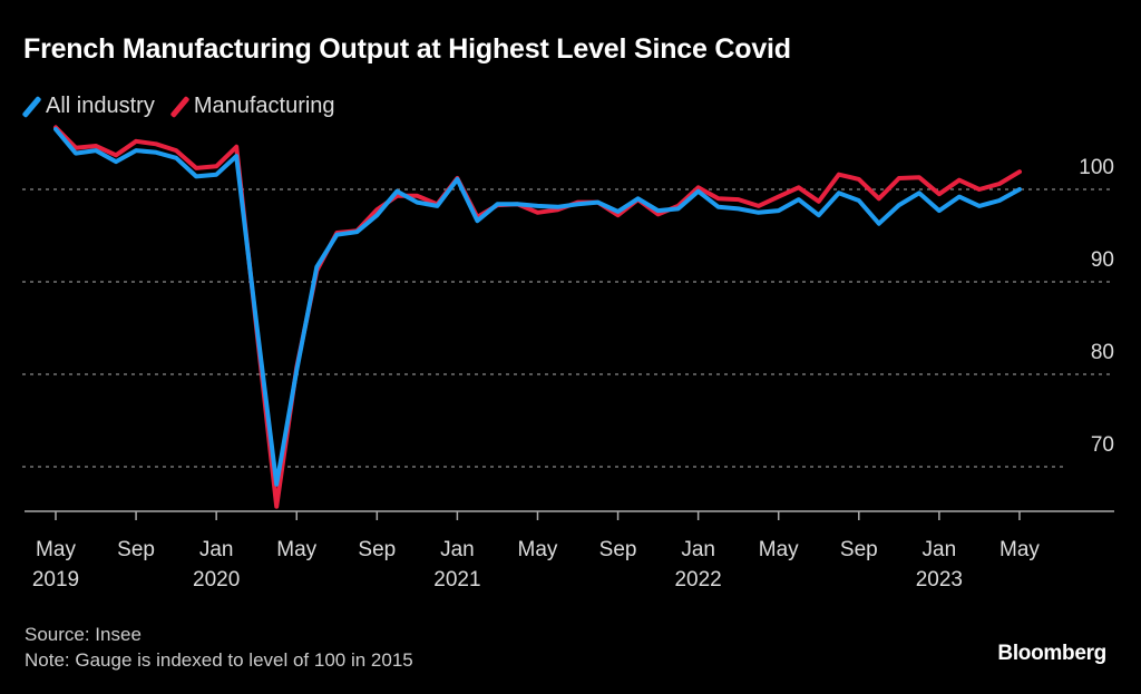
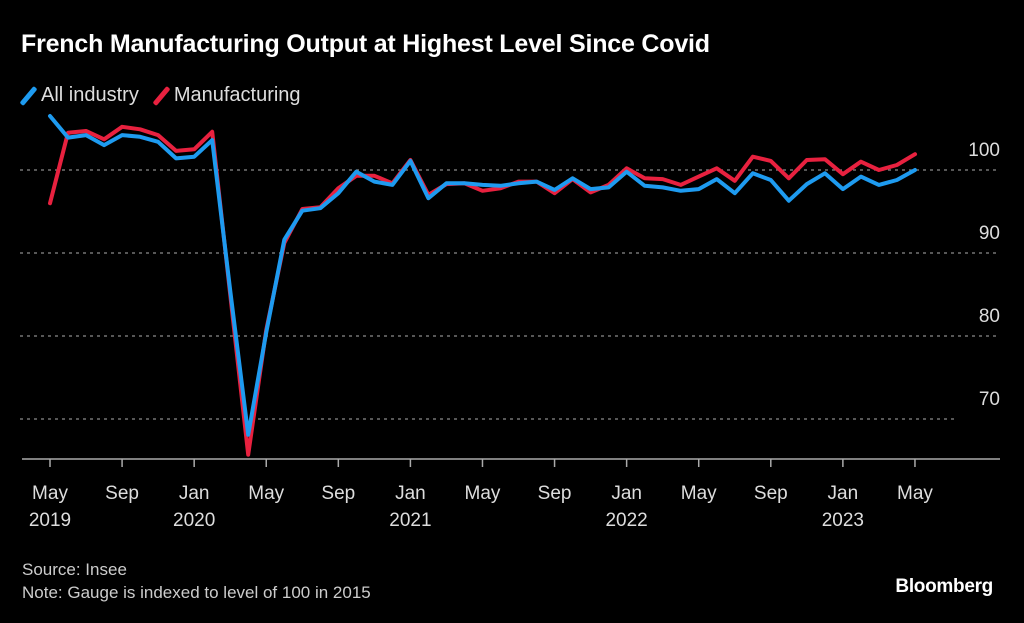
Manufacturing/May 2019: 107 -> 96
